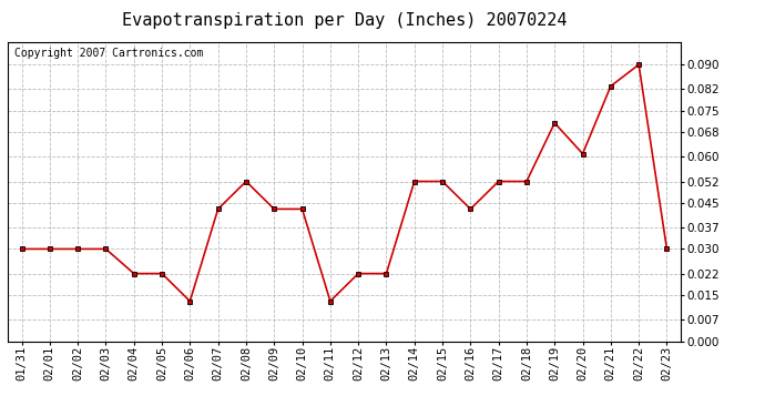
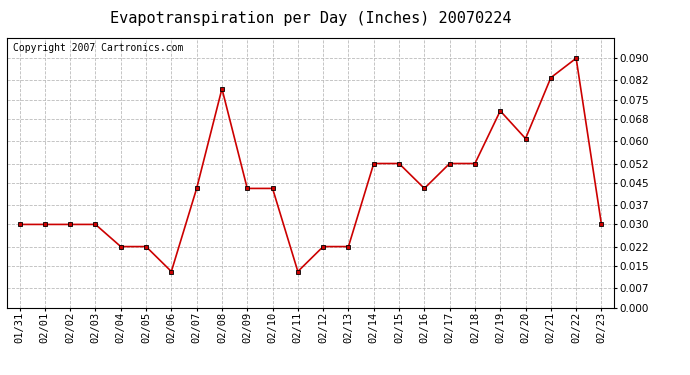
02/08: 0.052 -> 0.079
